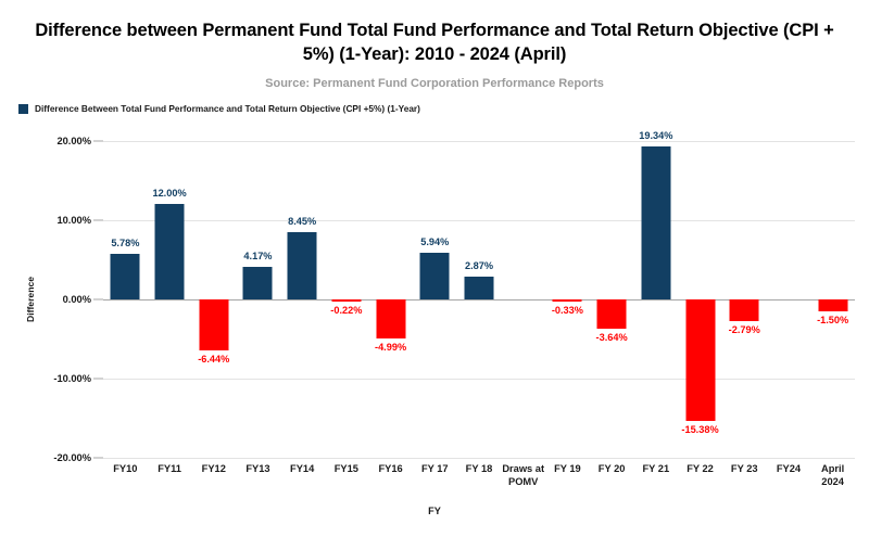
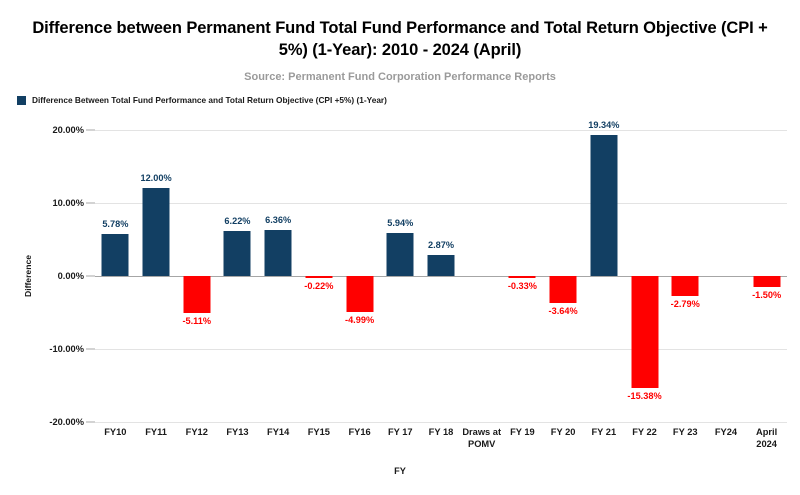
FY12: -6.44% -> -5.11%
FY13: 4.17% -> 6.22%
FY14: 8.45% -> 6.36%
